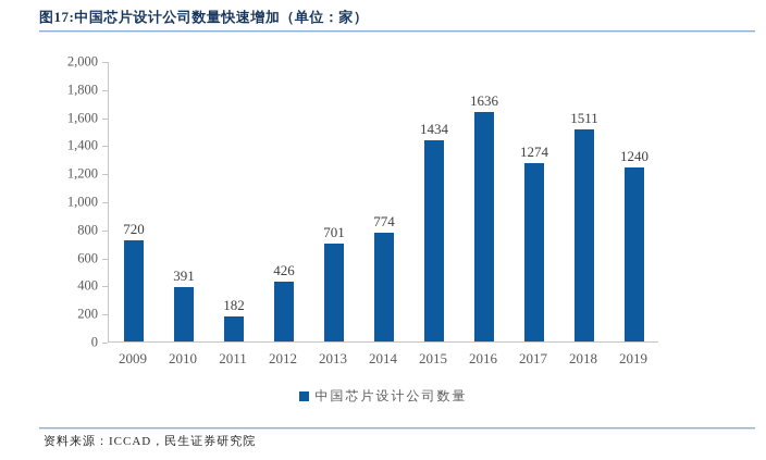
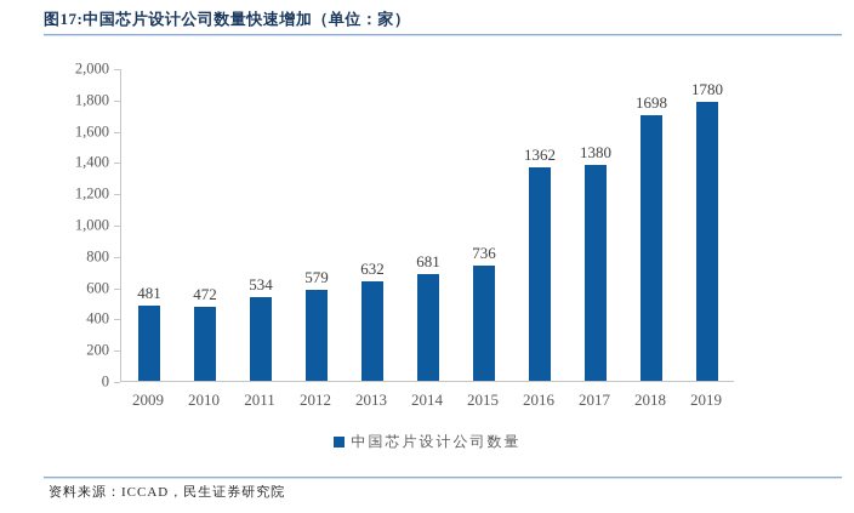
2009: 720 -> 481
2010: 391 -> 472
2011: 182 -> 534
2012: 426 -> 579
2013: 701 -> 632
2014: 774 -> 681
2015: 1434 -> 736
2016: 1636 -> 1362
2017: 1274 -> 1380
2018: 1511 -> 1698
2019: 1240 -> 1780
